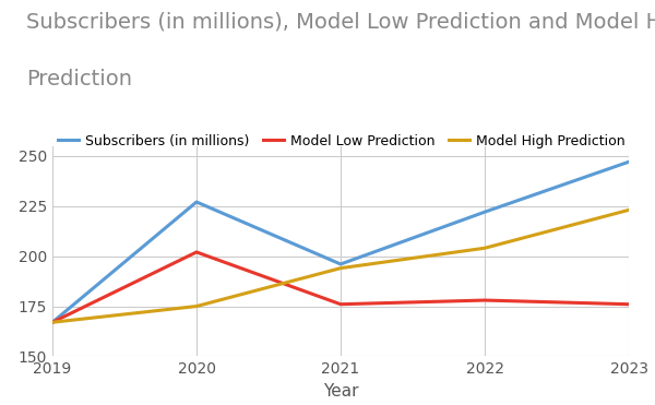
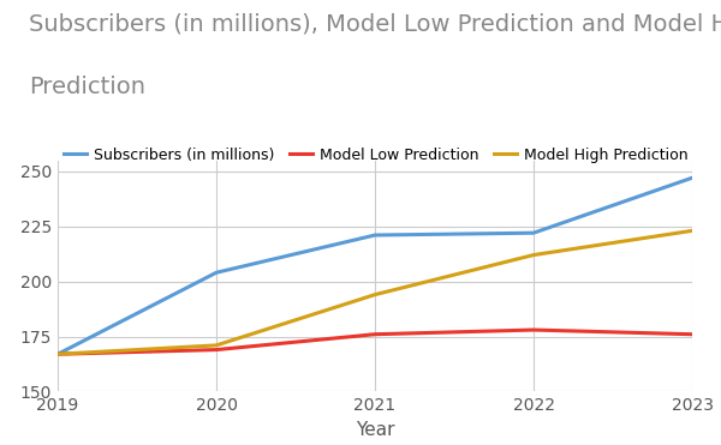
Subscribers (in millions)/2020: 227 -> 204
Model Low Prediction/2020: 202 -> 169
Model High Prediction/2020: 175 -> 171
Subscribers (in millions)/2021: 196 -> 221
Model High Prediction/2022: 204 -> 212
